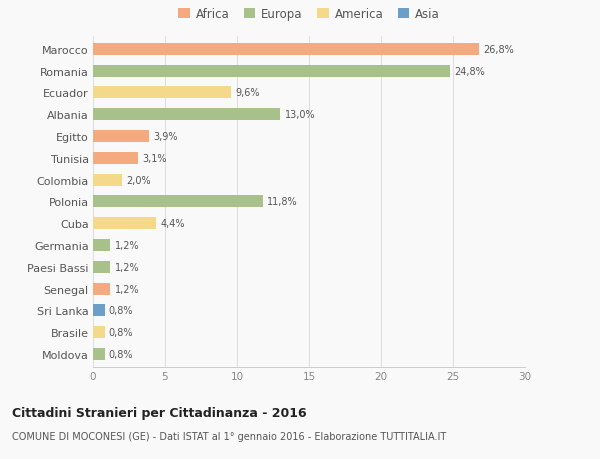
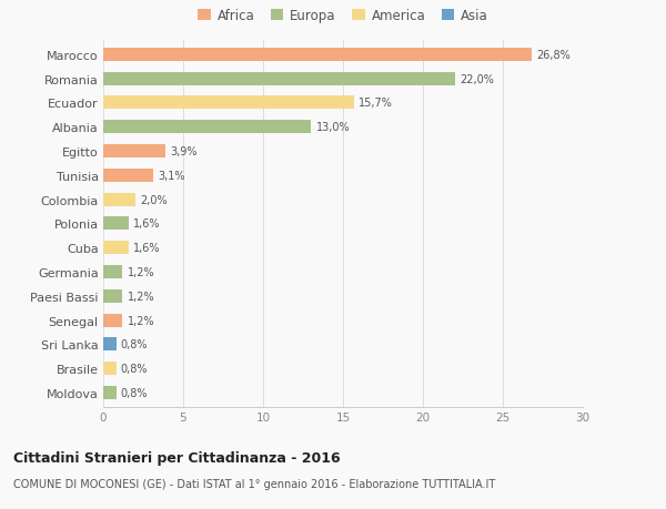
Romania: 24,8% -> 22,0%
Ecuador: 9,6% -> 15,7%
Polonia: 11,8% -> 1,6%
Cuba: 4,4% -> 1,6%
